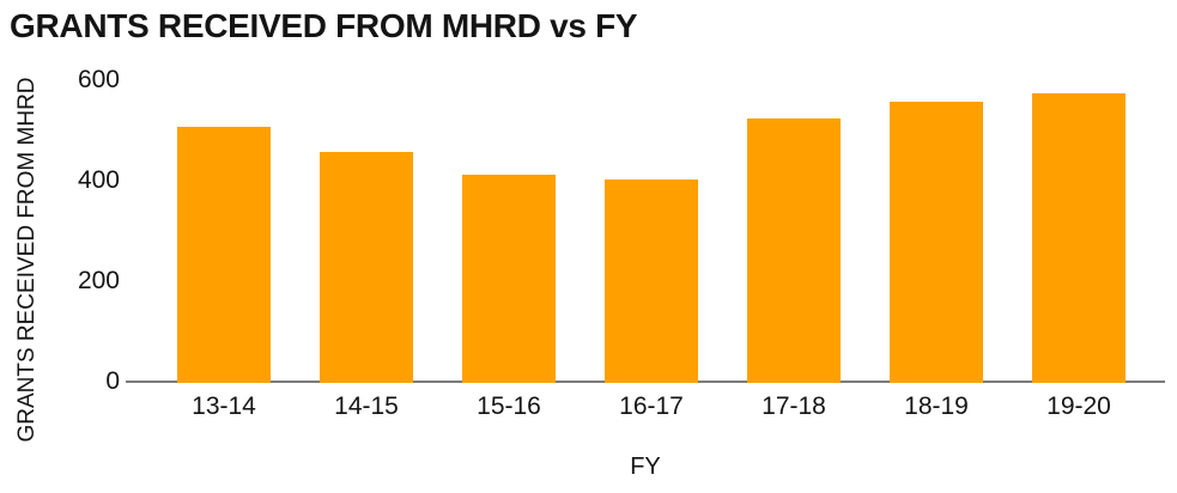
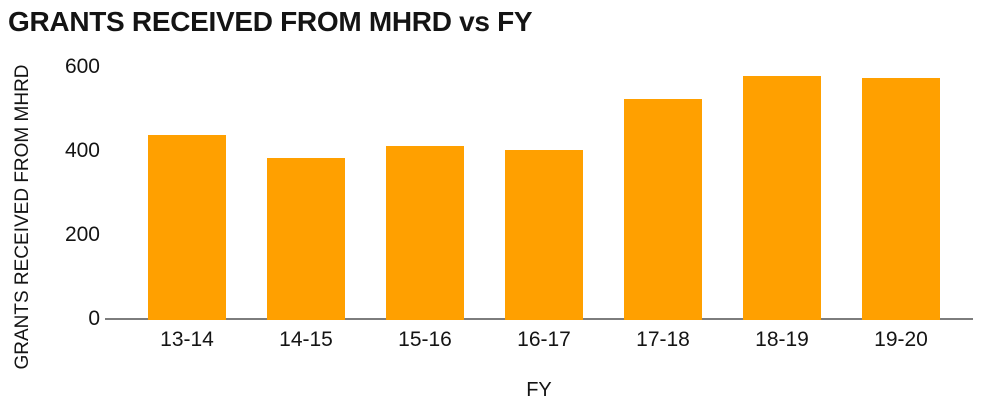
13-14: 510 -> 440
14-15: 460 -> 380
18-19: 560 -> 580
